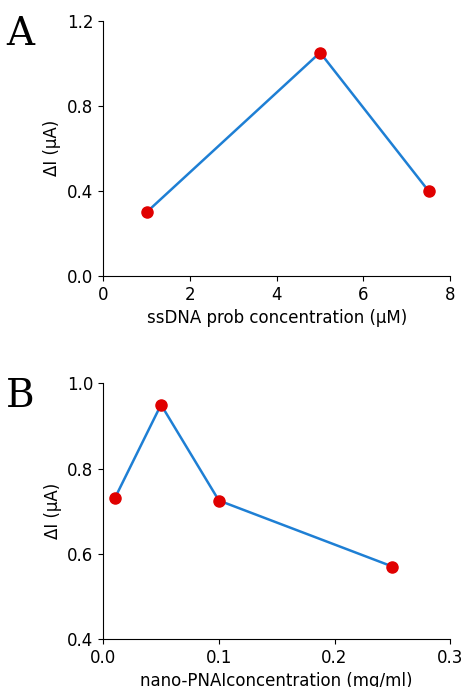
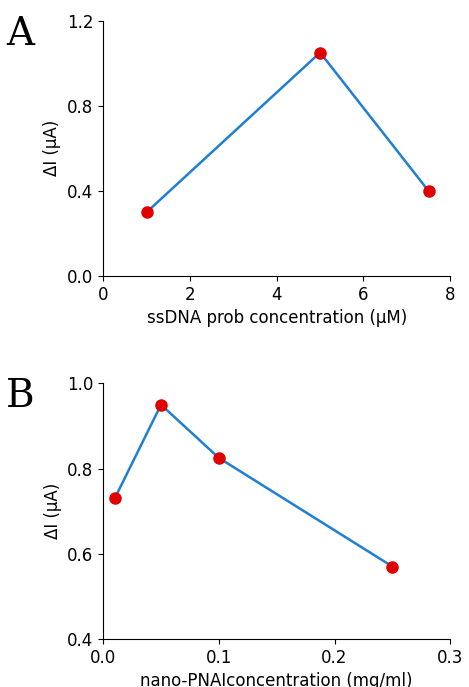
0.1: 0.725 -> 0.825
